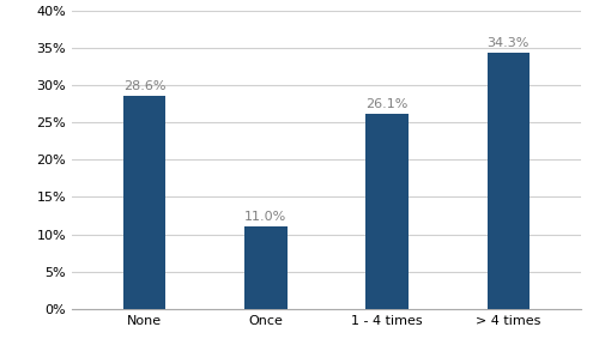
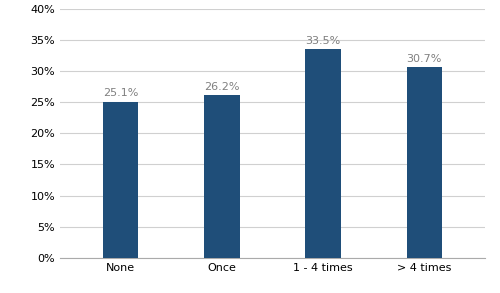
None: 28.6% -> 25.1%
Once: 11.0% -> 26.2%
1 - 4 times: 26.1% -> 33.5%
> 4 times: 34.3% -> 30.7%
